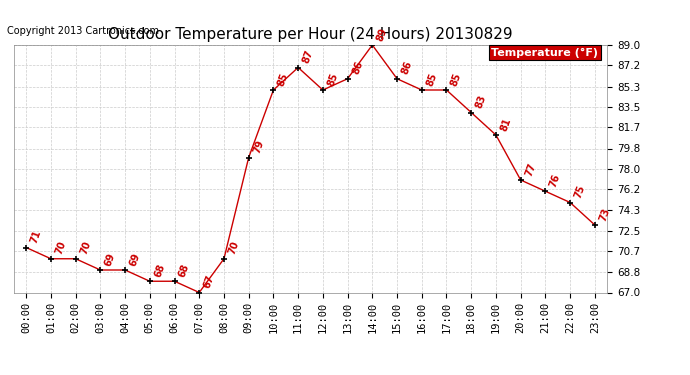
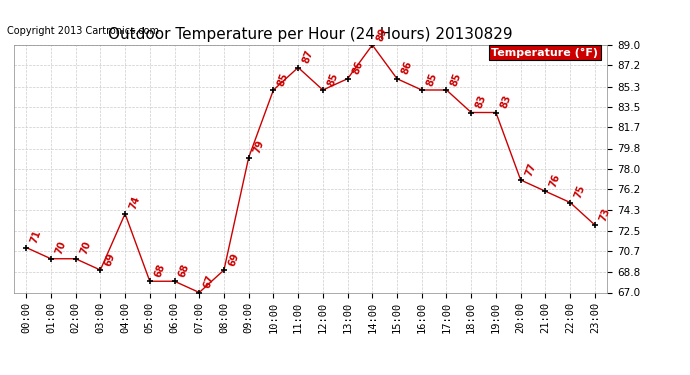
04:00: 69 -> 74
08:00: 70 -> 69
19:00: 81 -> 83
